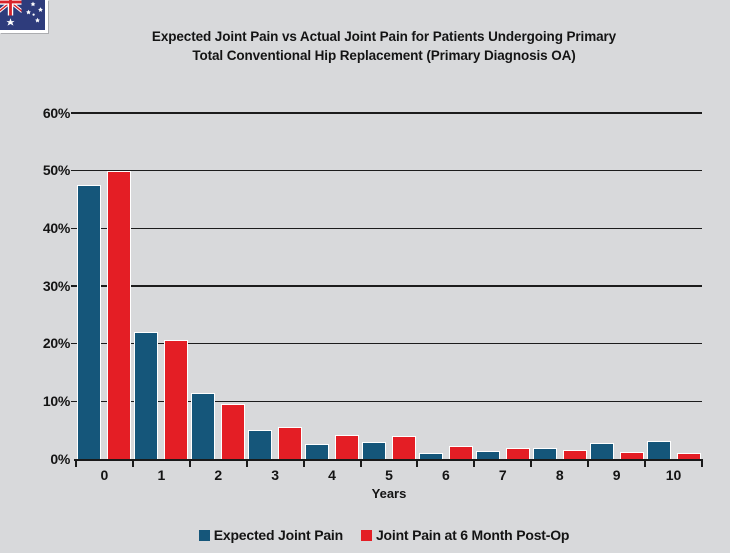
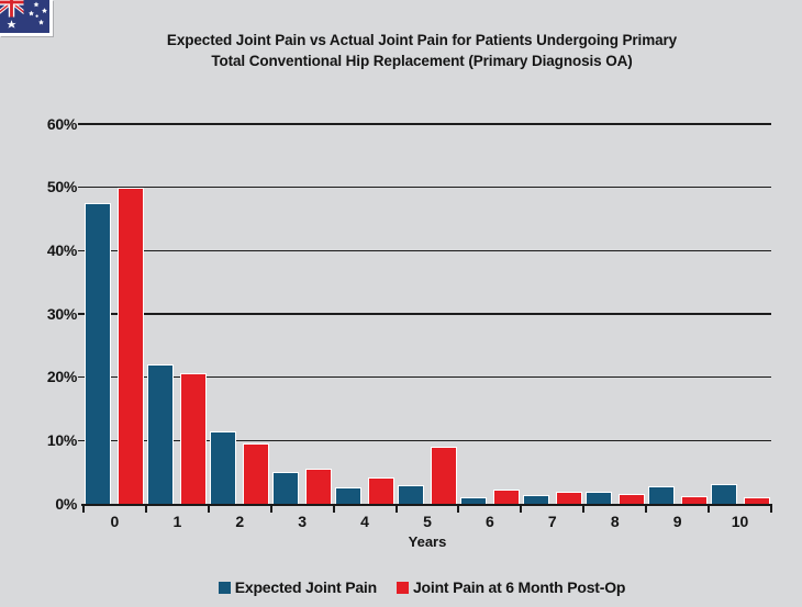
Joint Pain at 6 Month Post-Op/5: 4% -> 9%
